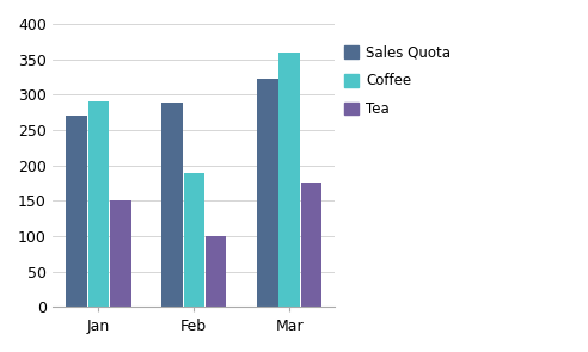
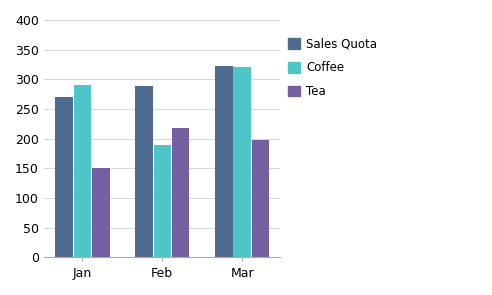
Tea/Feb: 100 -> 218
Coffee/Mar: 360 -> 320
Tea/Mar: 175 -> 198
